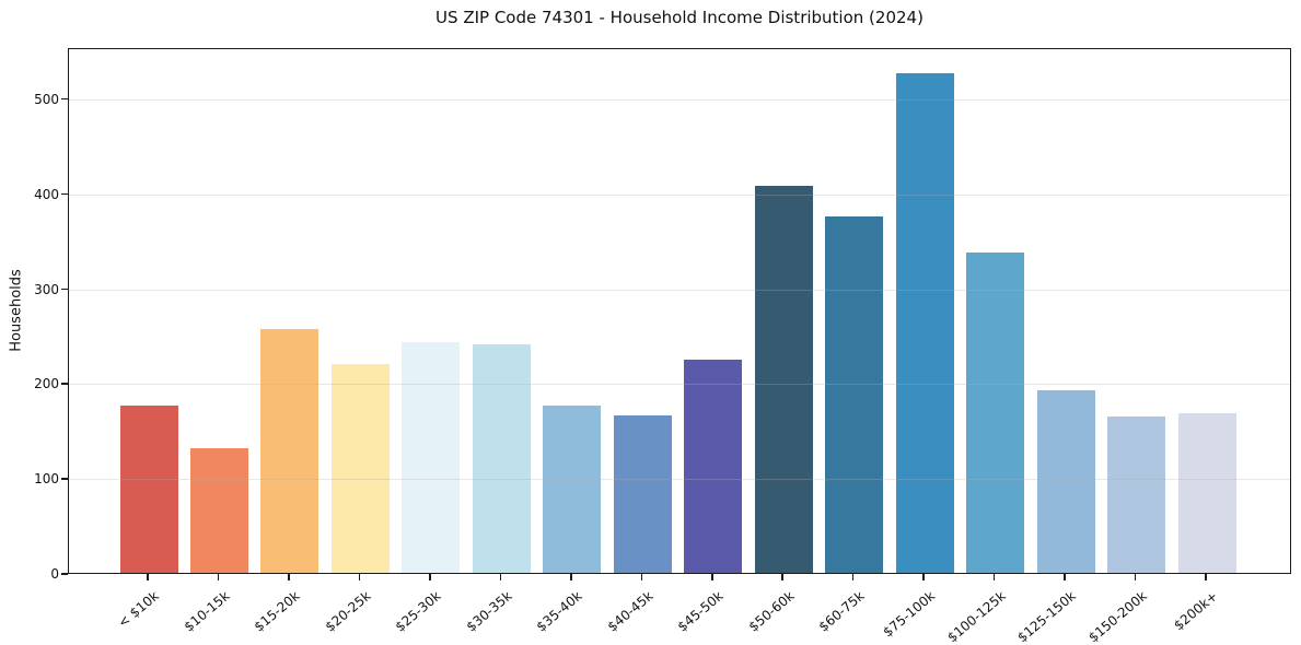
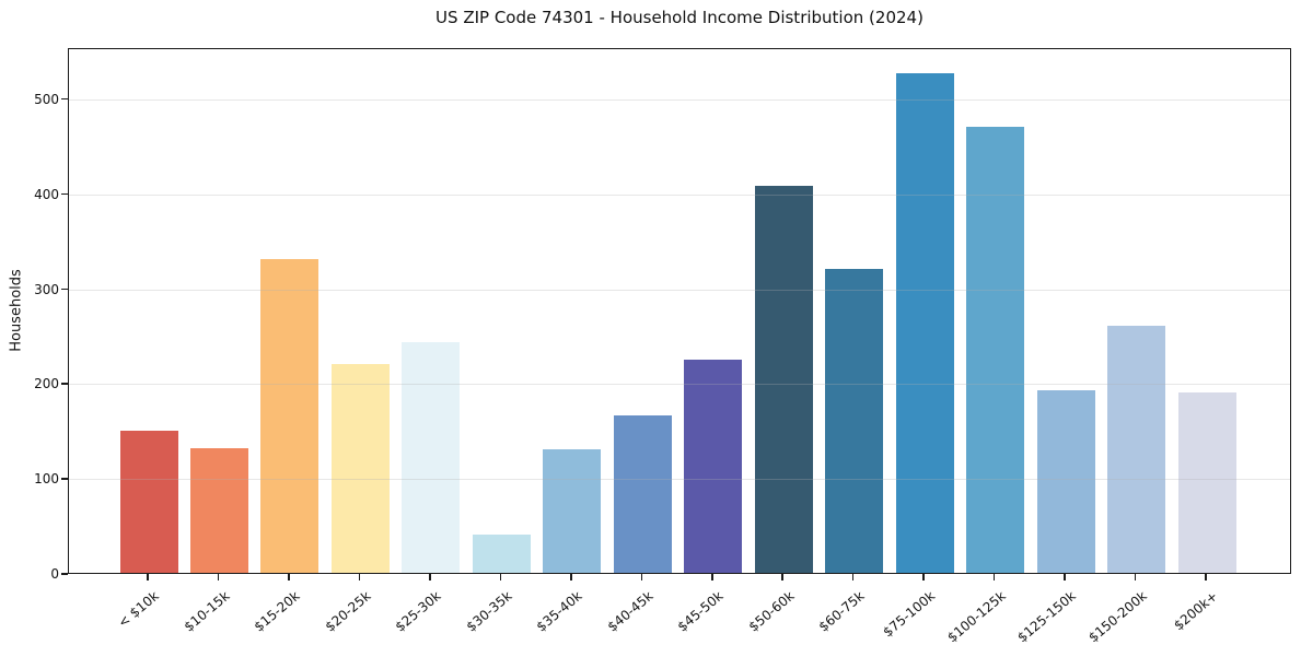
< $10k: 180 -> 150
$15-20k: 260 -> 330
$30-35k: 240 -> 40
$35-40k: 180 -> 130
$60-75k: 380 -> 320
$100-125k: 340 -> 470
$150-200k: 160 -> 260
$200k+: 170 -> 190
